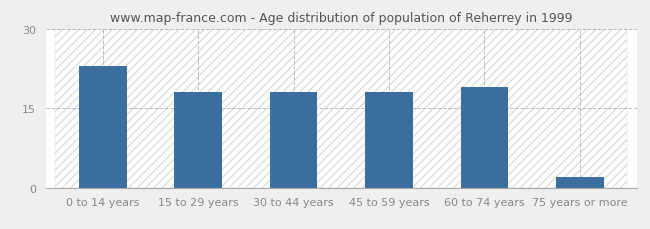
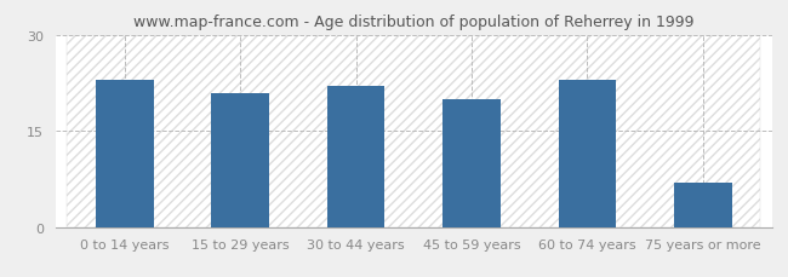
15 to 29 years: 18 -> 21
30 to 44 years: 18 -> 22
45 to 59 years: 18 -> 20
60 to 74 years: 19 -> 23
75 years or more: 2 -> 7
